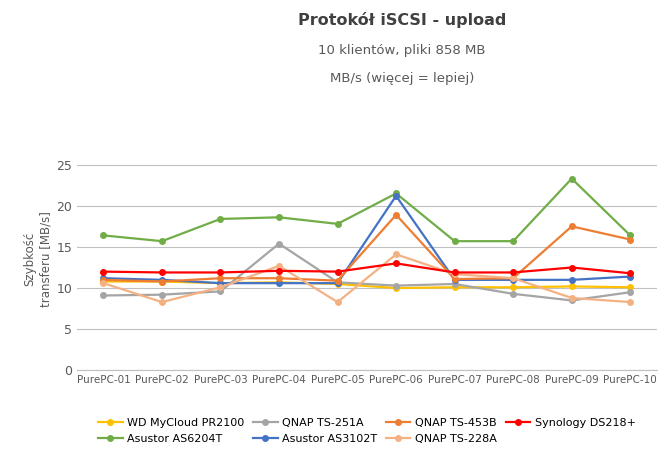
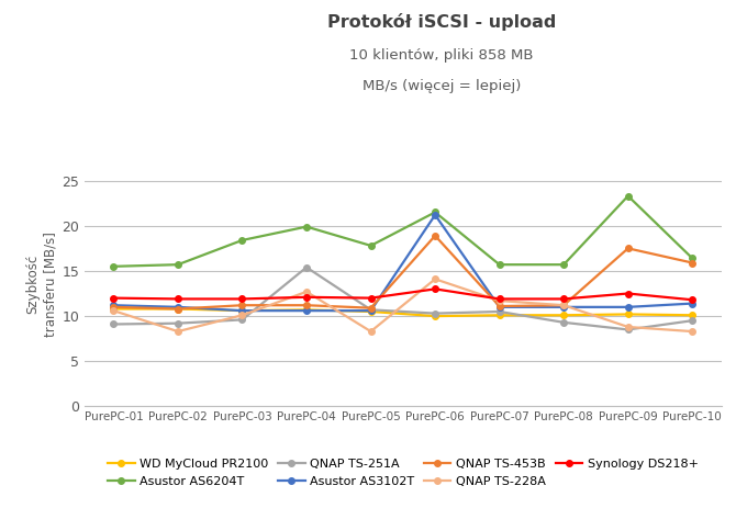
Asustor AS6204T/PurePC-01: 16.4 -> 15.5
Asustor AS6204T/PurePC-04: 18.6 -> 19.9
